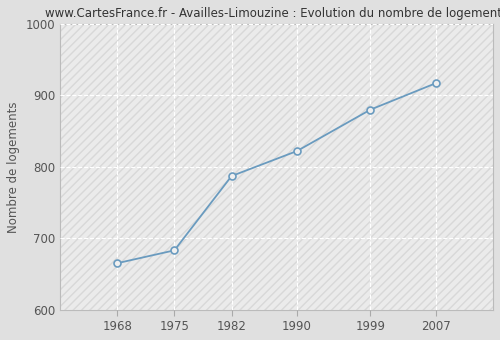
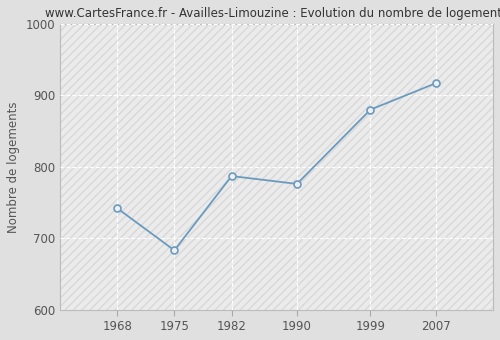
1968: 665 -> 742
1990: 822 -> 776
